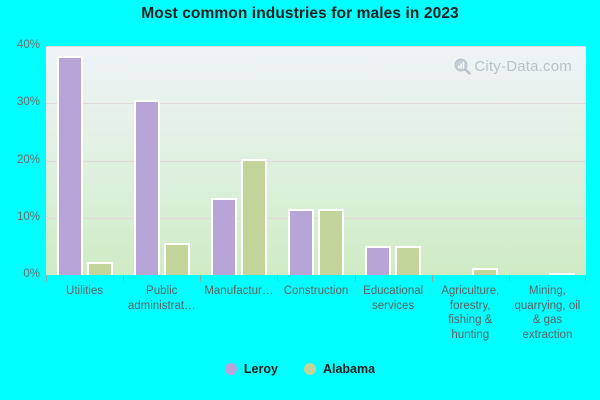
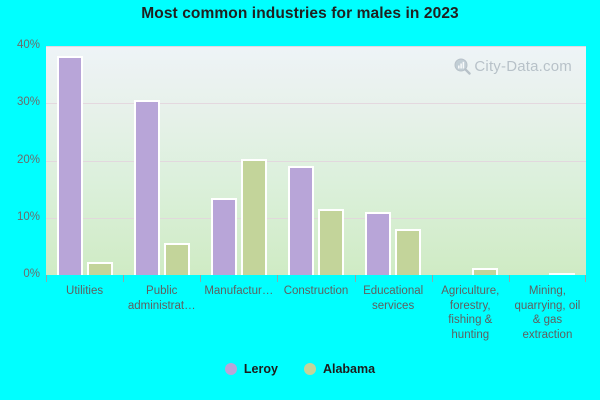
Leroy/Construction: 12% -> 19%
Leroy/Educational services: 5% -> 11%
Alabama/Educational services: 5% -> 8%
